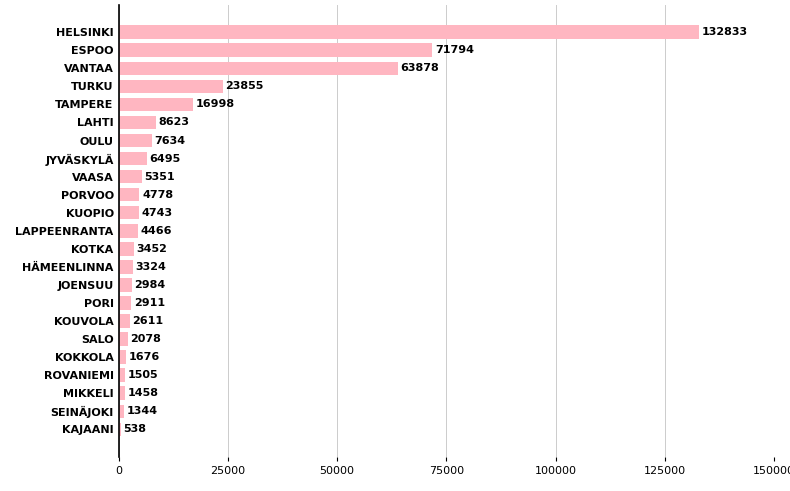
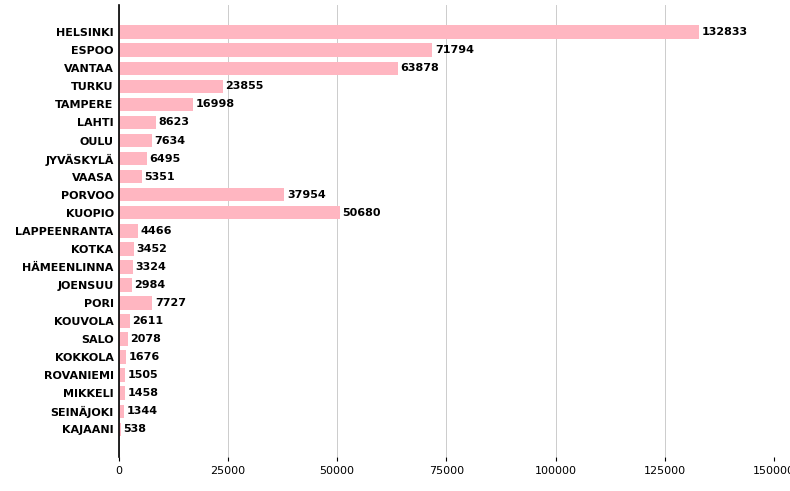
PORVOO: 4778 -> 37954
KUOPIO: 4743 -> 50680
PORI: 2911 -> 7727
